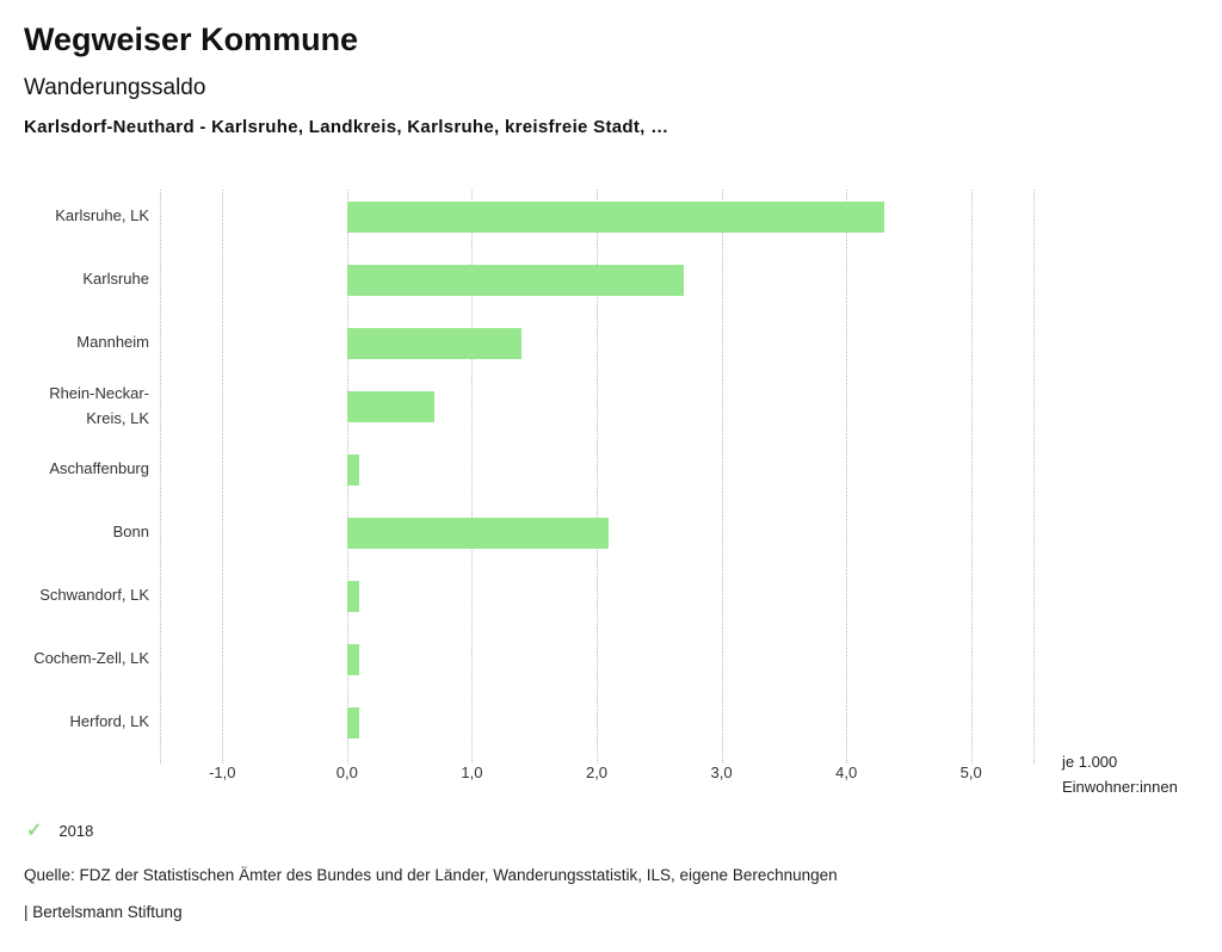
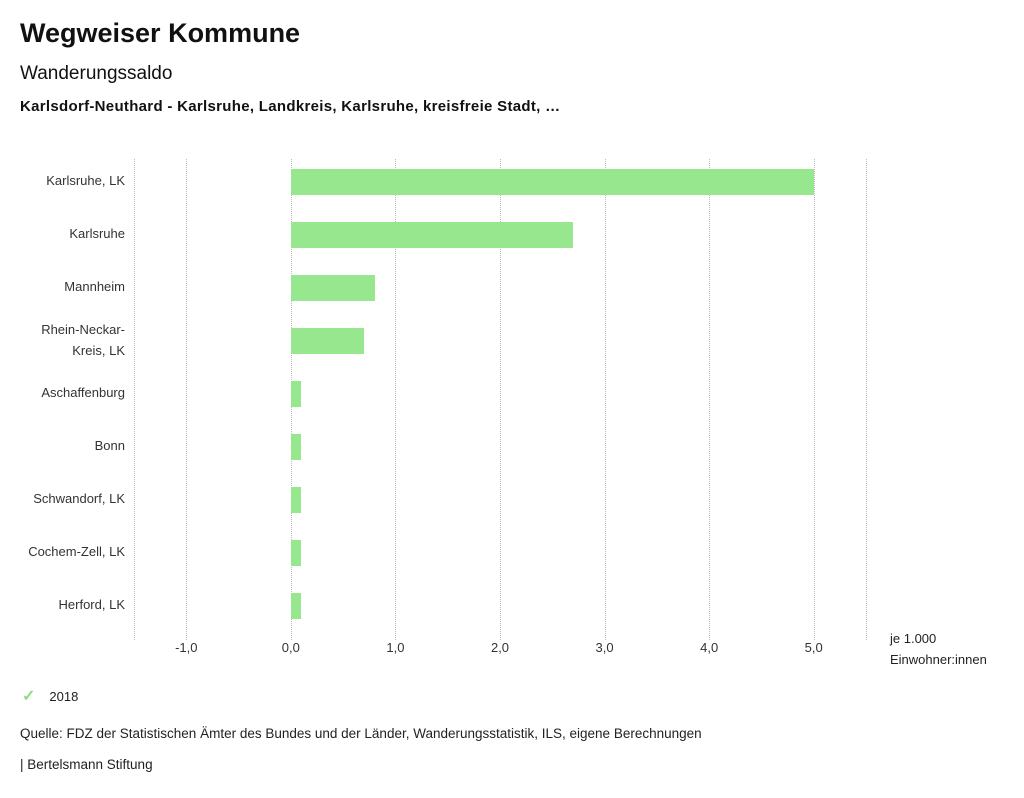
Karlsruhe, LK: 4,3 -> 5,0
Mannheim: 1,4 -> 0,8
Bonn: 2,1 -> 0,1
